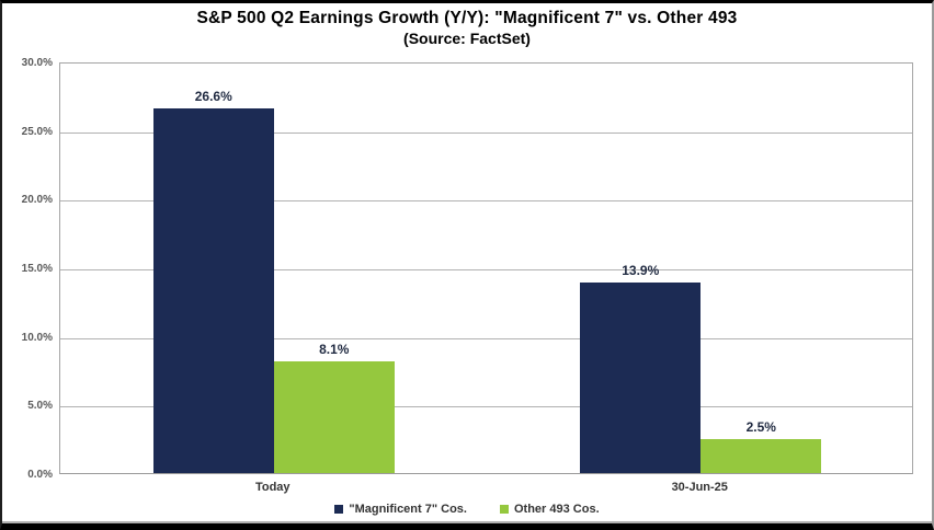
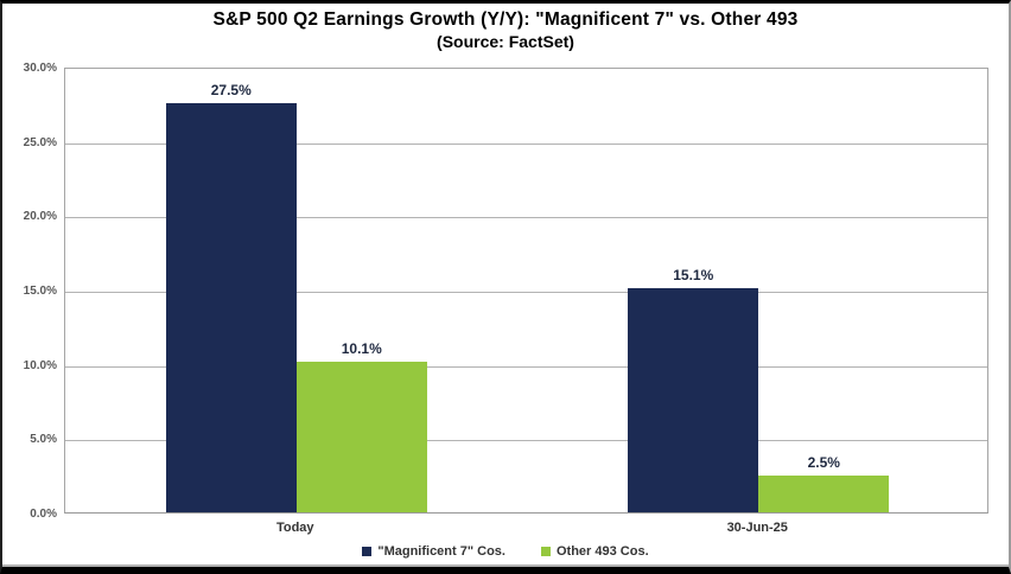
"Magnificent 7" Cos./Today: 26.6% -> 27.5%
Other 493 Cos./Today: 8.1% -> 10.1%
"Magnificent 7" Cos./30-Jun-25: 13.9% -> 15.1%
